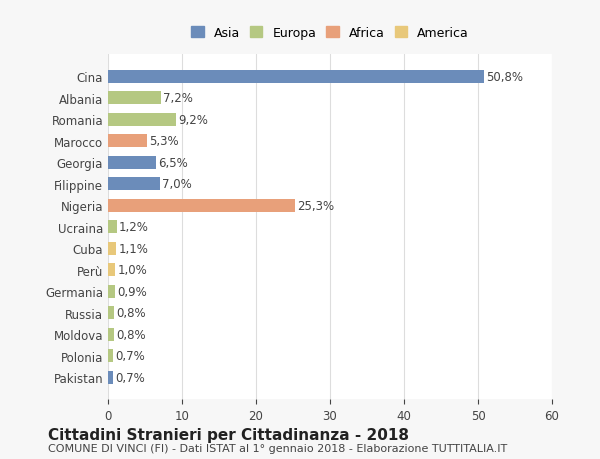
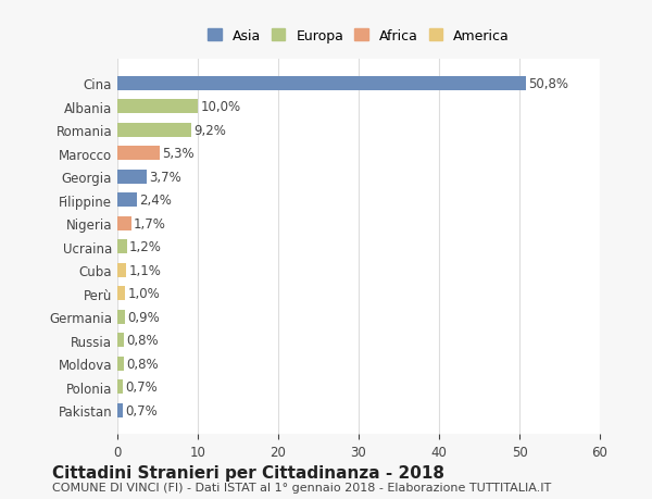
Albania: 7,2% -> 10,0%
Georgia: 6,5% -> 3,7%
Filippine: 7,0% -> 2,4%
Nigeria: 25,3% -> 1,7%
